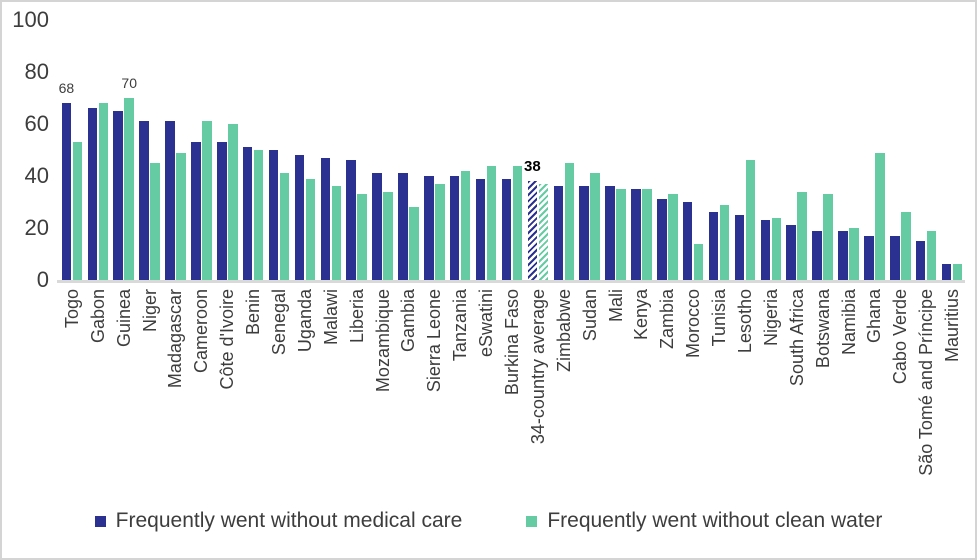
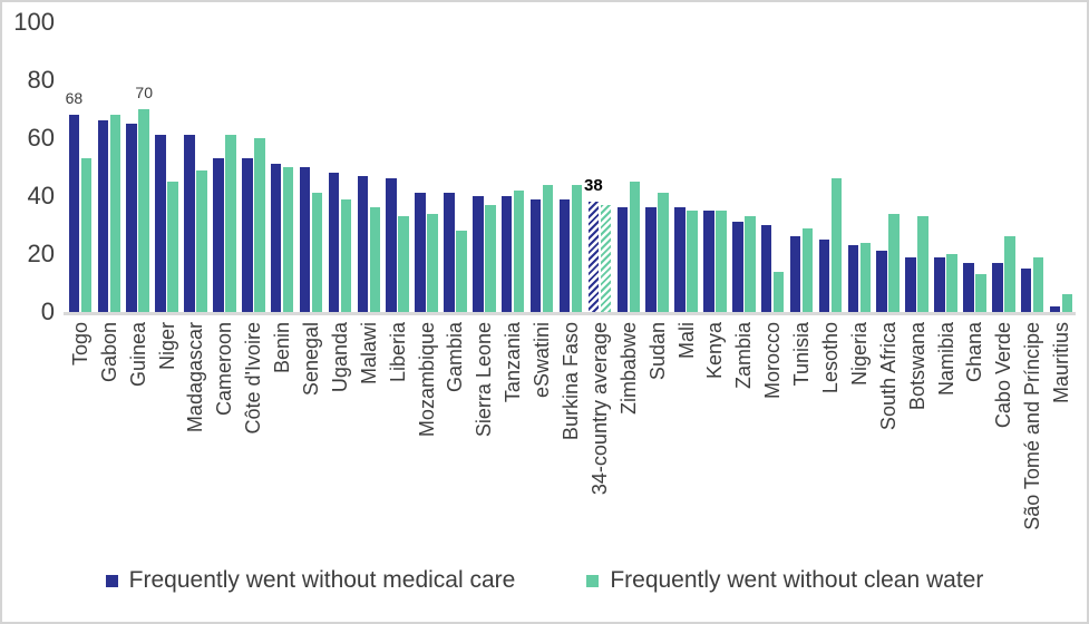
Frequently went without clean water/Ghana: 49 -> 13
Frequently went without medical care/Mauritius: 6 -> 2
